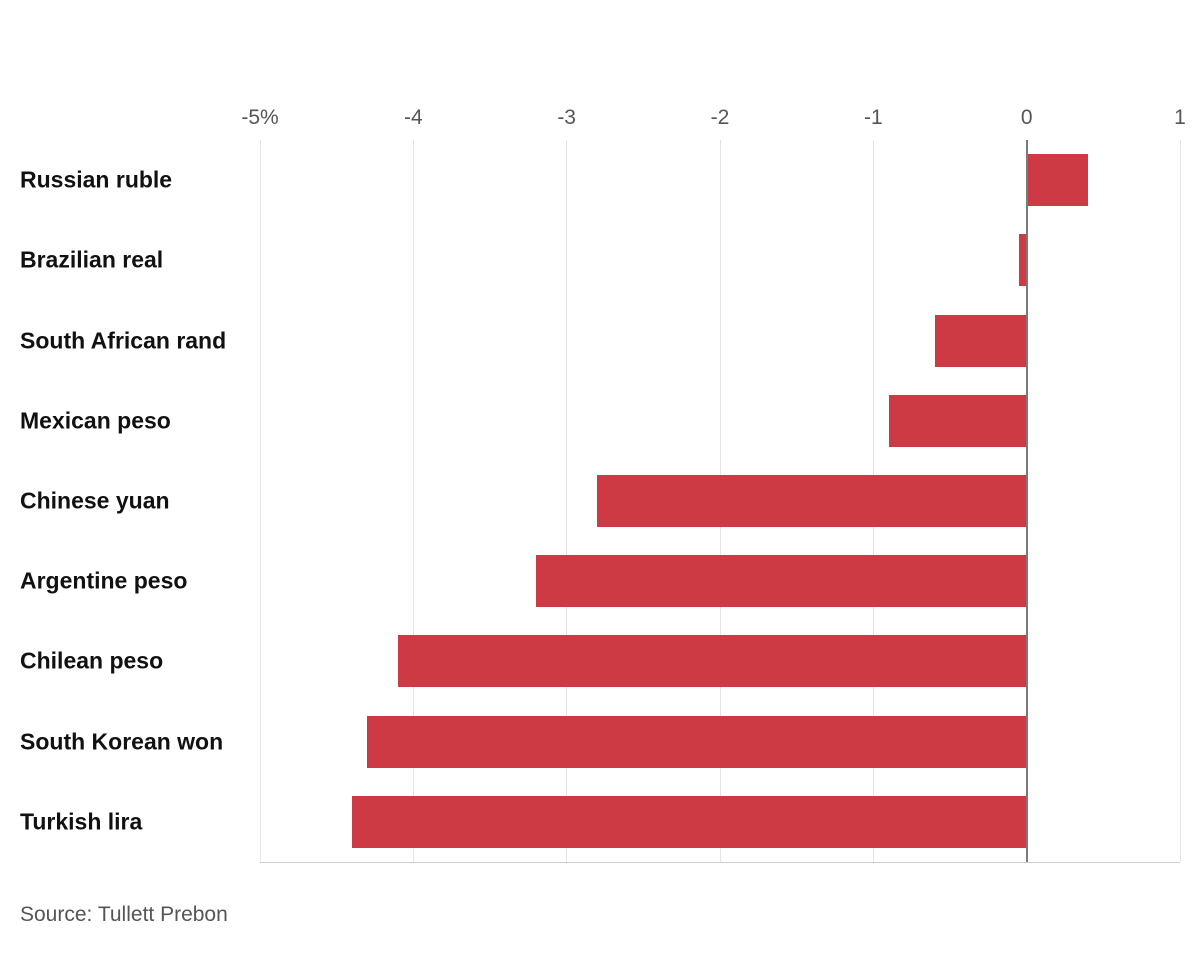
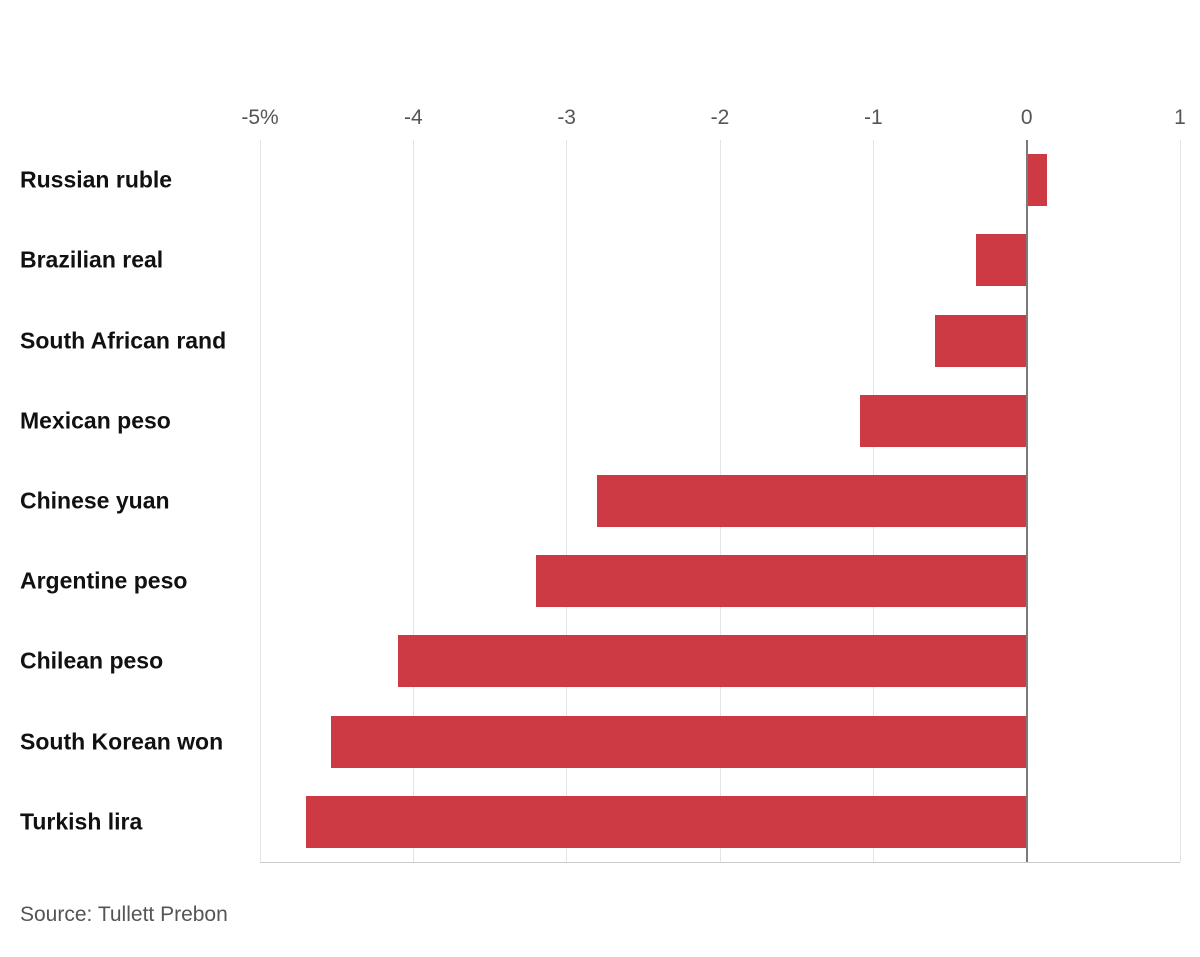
Russian ruble: 0.40 -> 0.13
Brazilian real: -0.05 -> -0.33
Mexican peso: -0.90 -> -1.09
South Korean won: -4.30 -> -4.54
Turkish lira: -4.40 -> -4.70
